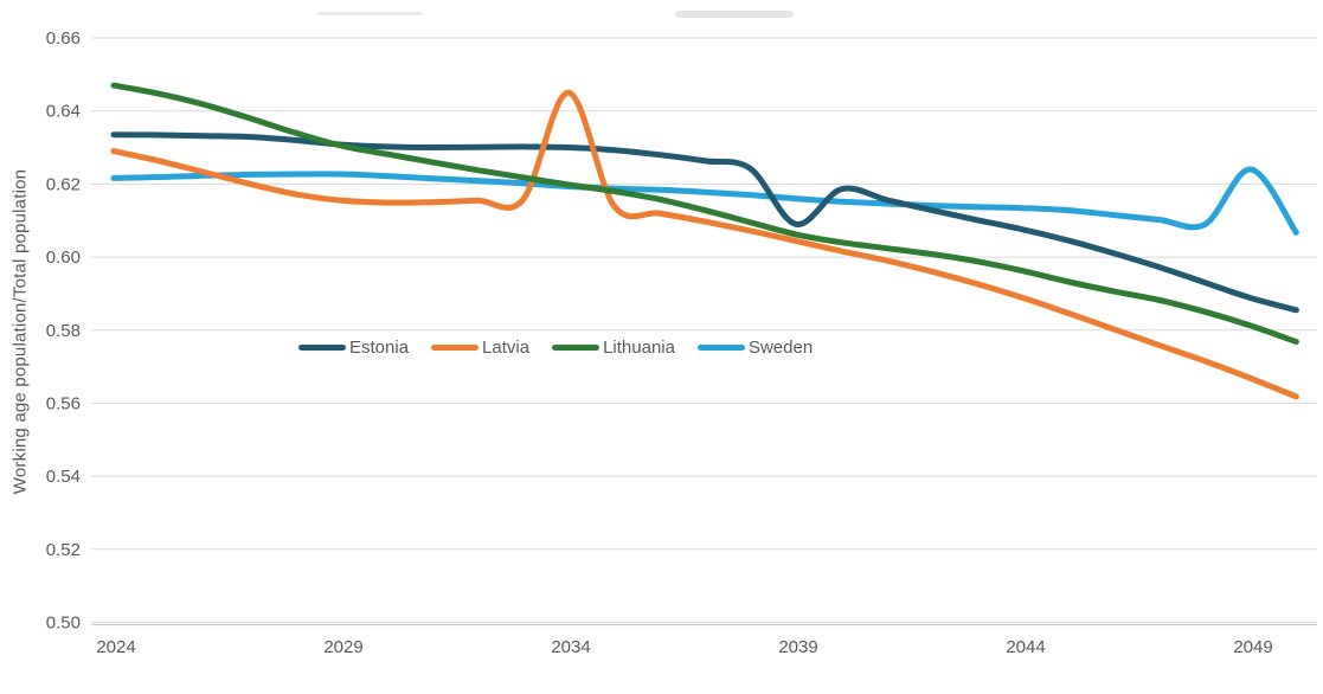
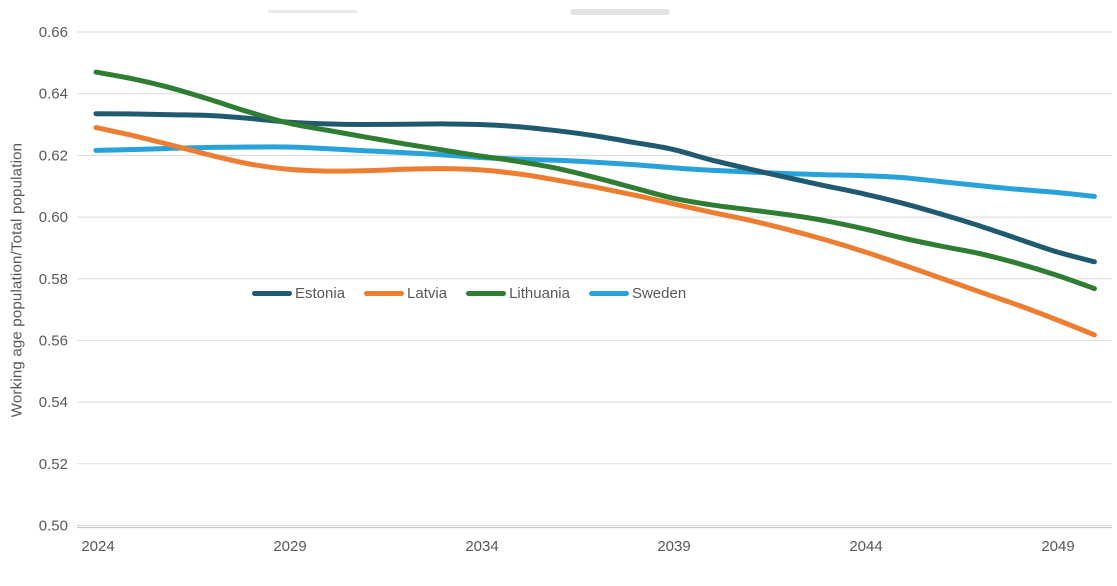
Latvia/2034: 0.645 -> 0.615
Estonia/2039: 0.609 -> 0.622
Sweden/2049: 0.624 -> 0.608
